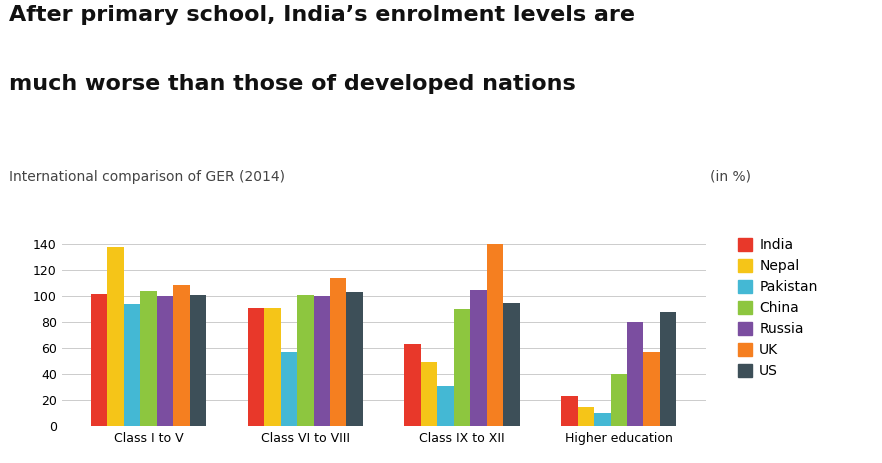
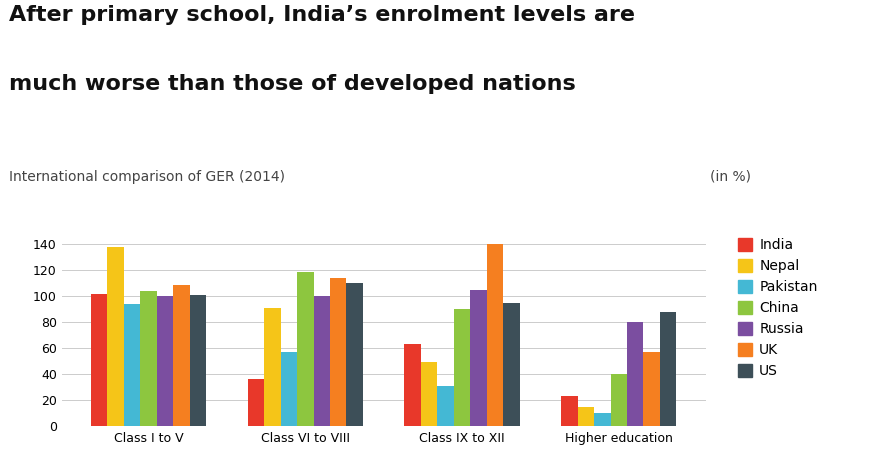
India/Class VI to VIII: 91 -> 36
China/Class VI to VIII: 101 -> 119
US/Class VI to VIII: 103 -> 110
